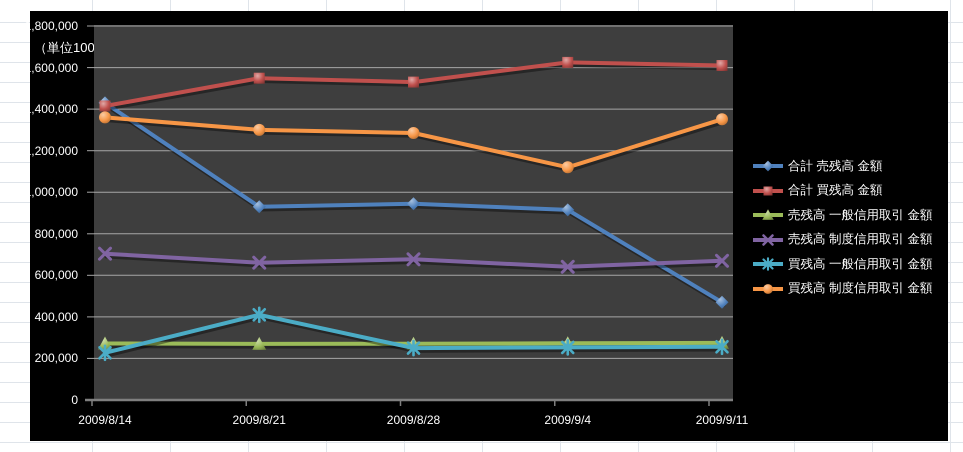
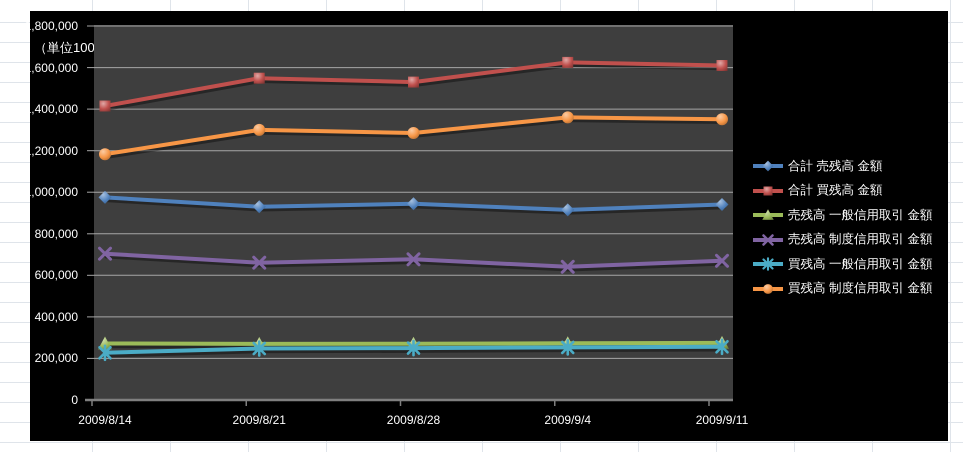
合計 売残高 金額/2009/8/14: 1430000 -> 980000
買残高 制度信用取引 金額/2009/8/14: 1360000 -> 1180000
買残高 一般信用取引 金額/2009/8/21: 410000 -> 250000
買残高 制度信用取引 金額/2009/9/4: 1120000 -> 1360000
合計 売残高 金額/2009/9/11: 470000 -> 940000
